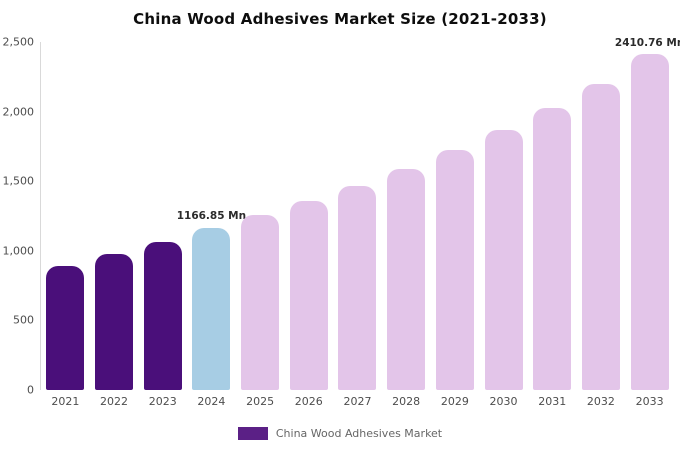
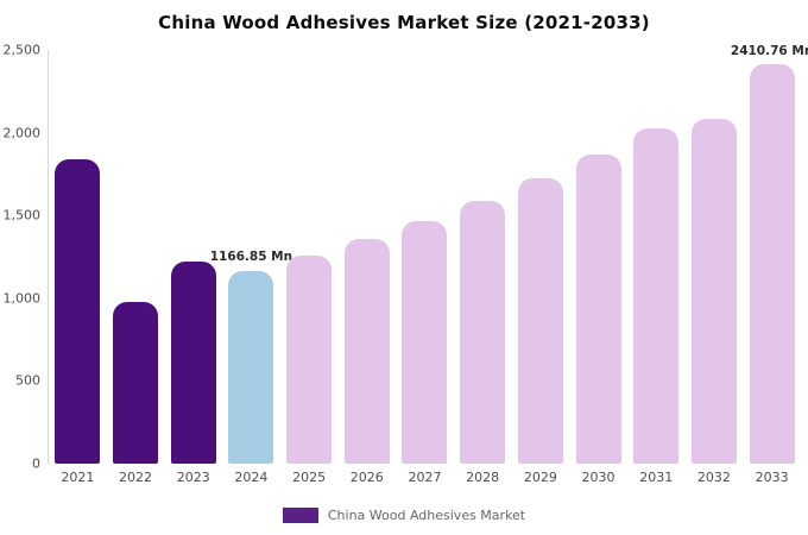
2021: 890 -> 1840
2023: 1060 -> 1220
2032: 2200 -> 2080
